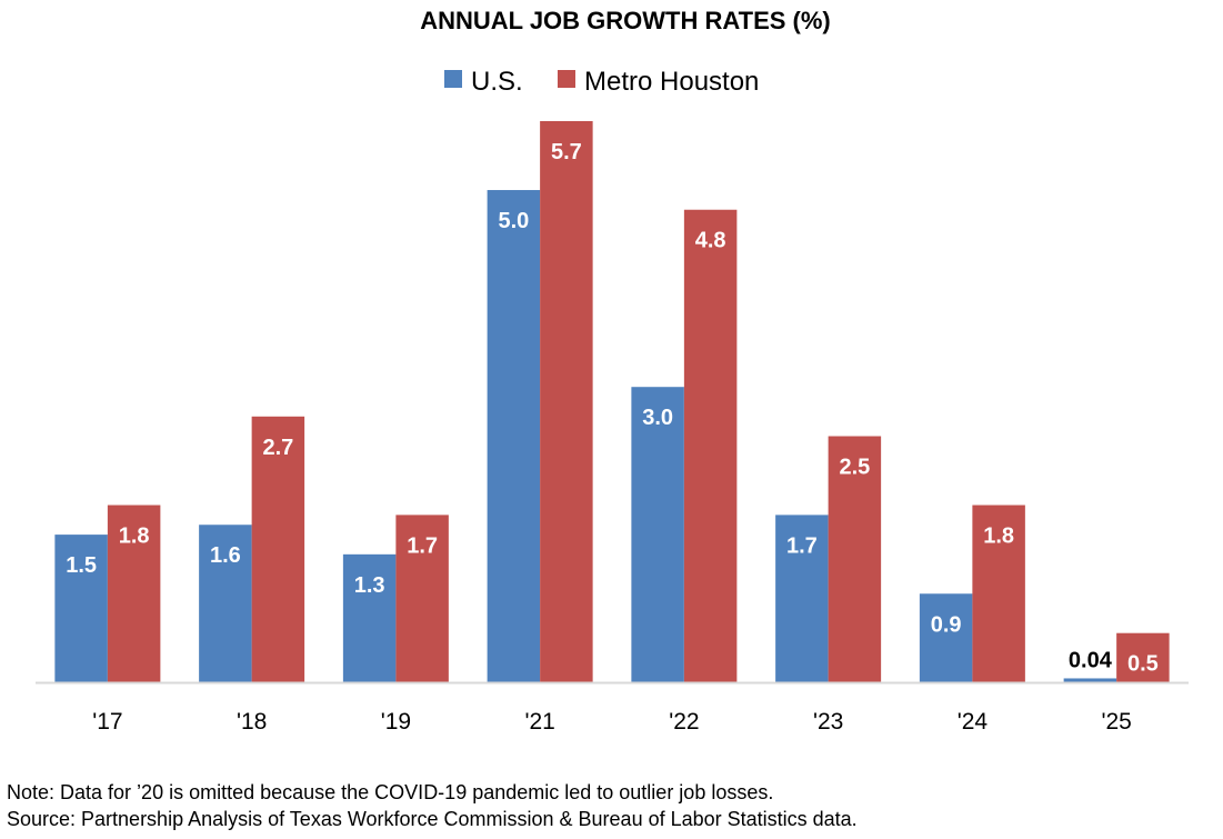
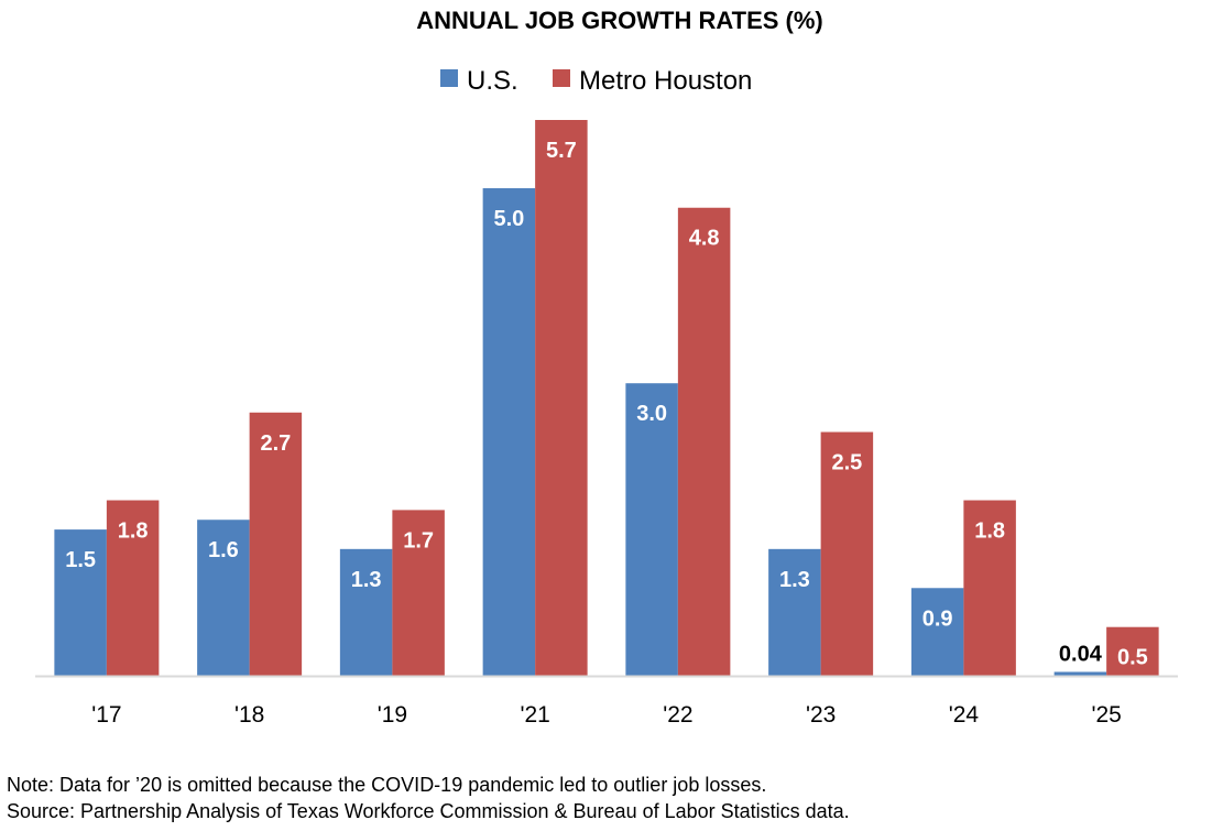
U.S./'23: 1.7 -> 1.3
